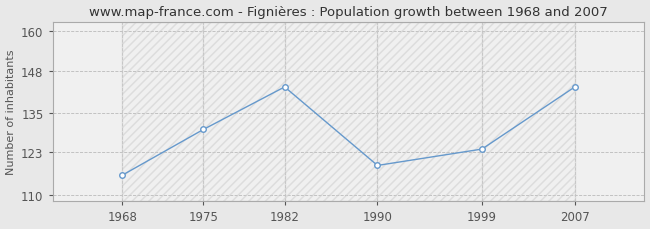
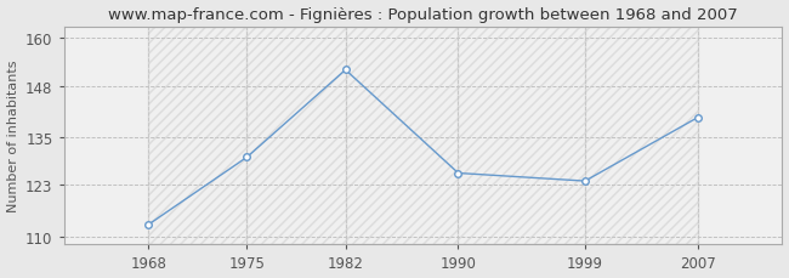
1968: 116 -> 113
1982: 143 -> 152
1990: 119 -> 126
2007: 143 -> 140
